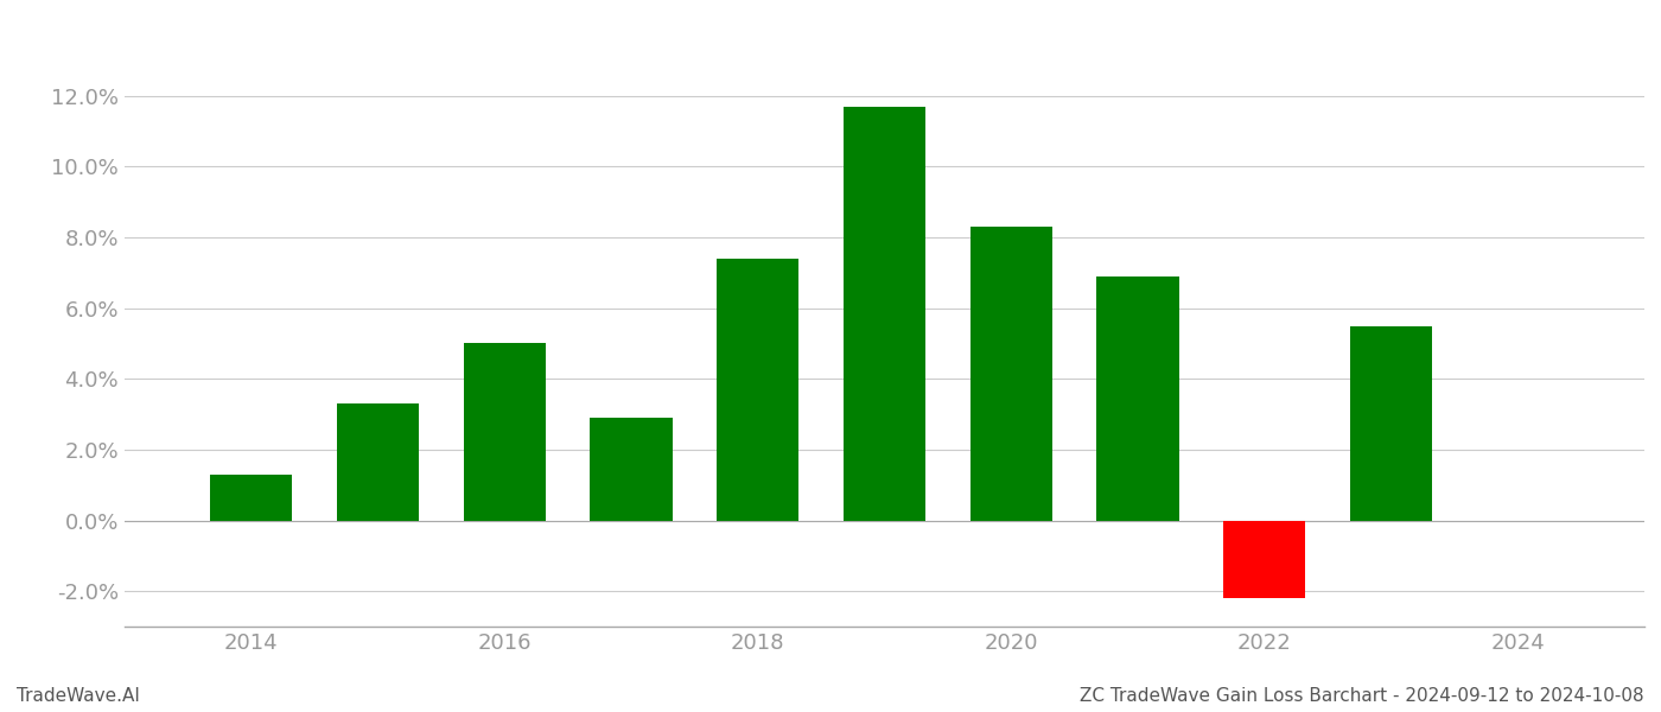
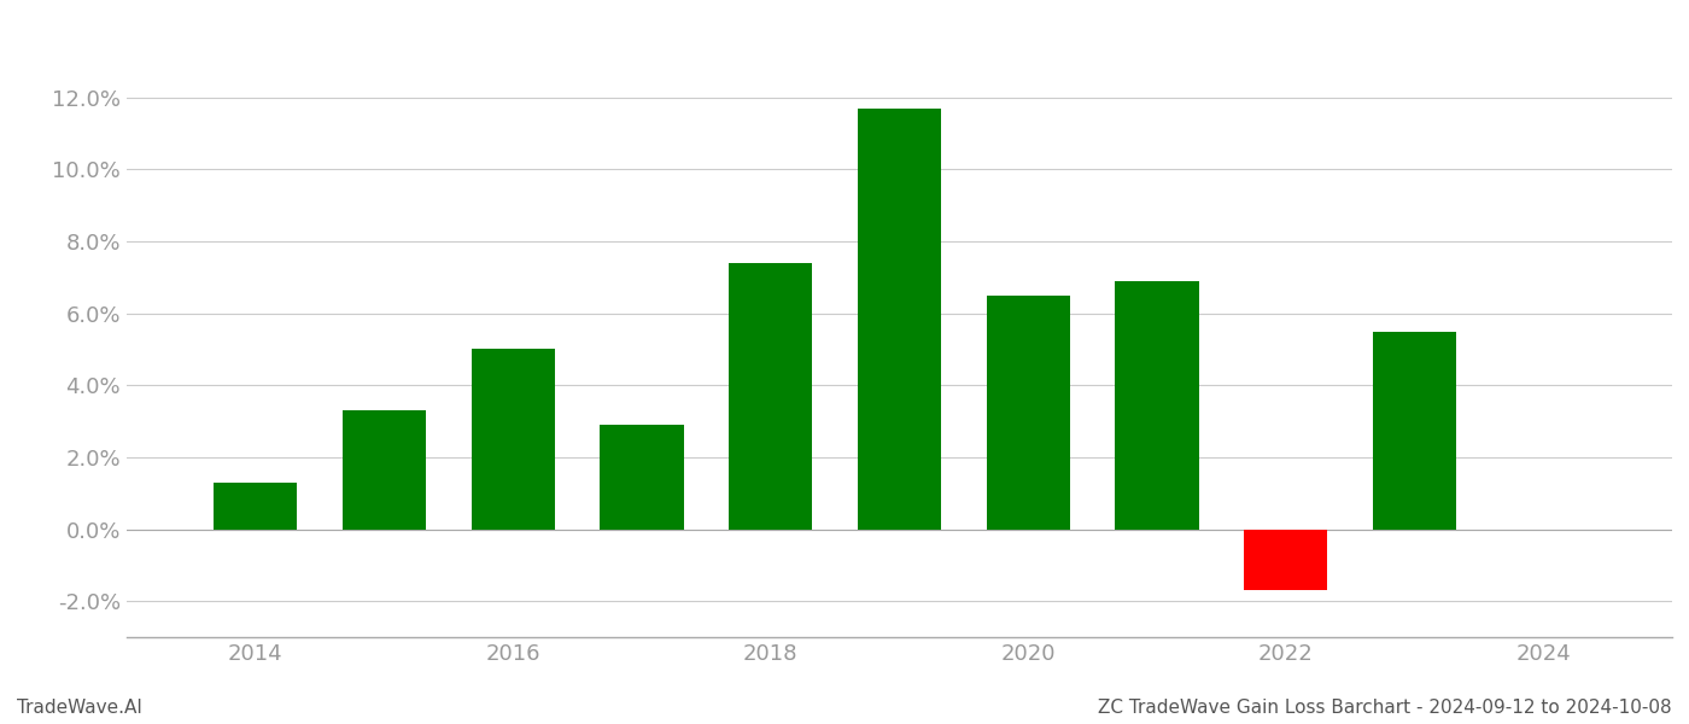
2020: 8.3% -> 6.5%
2022: -2.2% -> -1.7%
